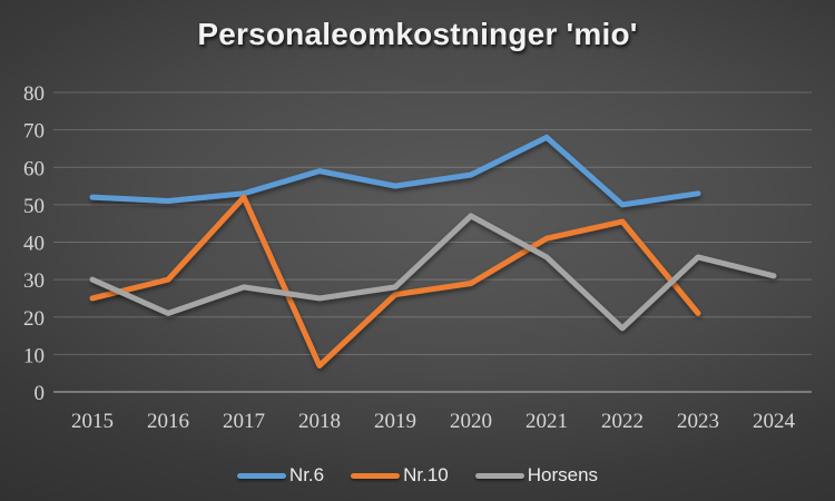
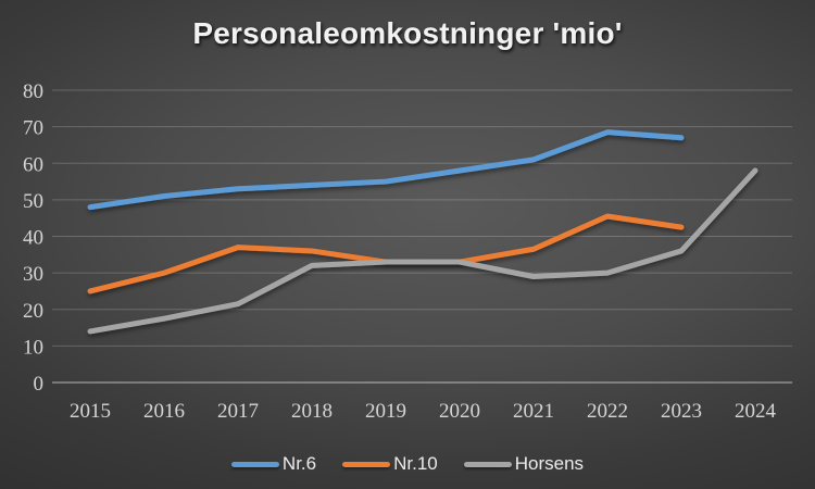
Nr.6/2015: 52 -> 48
Horsens/2015: 30 -> 14
Horsens/2016: 21 -> 18
Nr.10/2017: 52 -> 37
Horsens/2017: 28 -> 22
Nr.6/2018: 59 -> 54
Nr.10/2018: 7 -> 36
Horsens/2018: 25 -> 32
Nr.10/2019: 26 -> 33
Horsens/2019: 28 -> 33
Nr.10/2020: 29 -> 33
Horsens/2020: 47 -> 33
Nr.6/2021: 68 -> 61
Nr.10/2021: 41 -> 36
Horsens/2021: 36 -> 29
Nr.6/2022: 50 -> 68
Horsens/2022: 17 -> 30
Nr.6/2023: 53 -> 67
Nr.10/2023: 21 -> 42
Horsens/2024: 31 -> 58
